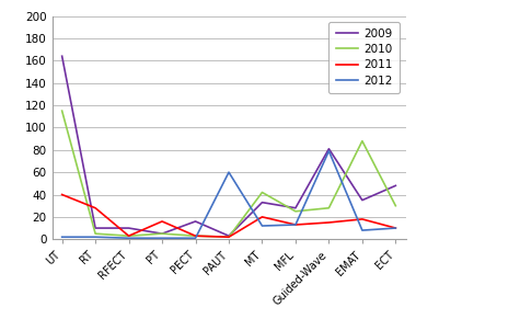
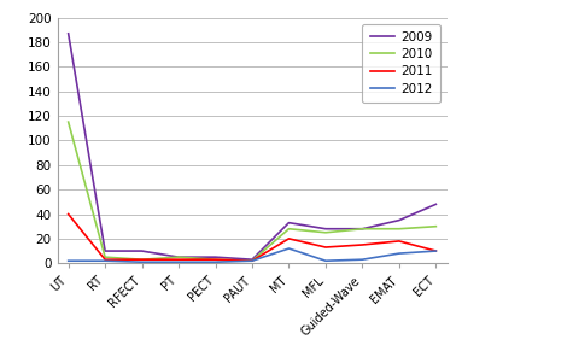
2009/UT: 164 -> 187
2011/RT: 28 -> 3
2011/PT: 16 -> 3
2009/PECT: 16 -> 5
2012/PAUT: 60 -> 2
2010/MT: 42 -> 28
2012/MFL: 13 -> 2
2009/Guided-Wave: 81 -> 28
2012/Guided-Wave: 79 -> 3
2010/EMAT: 88 -> 28
